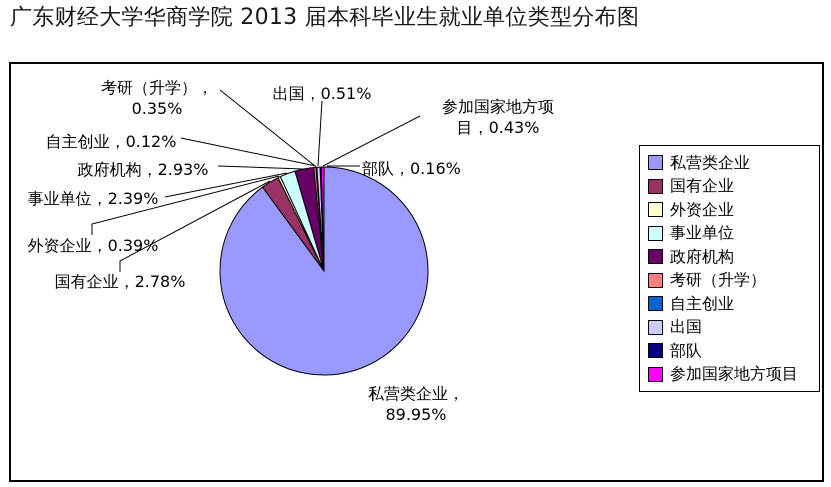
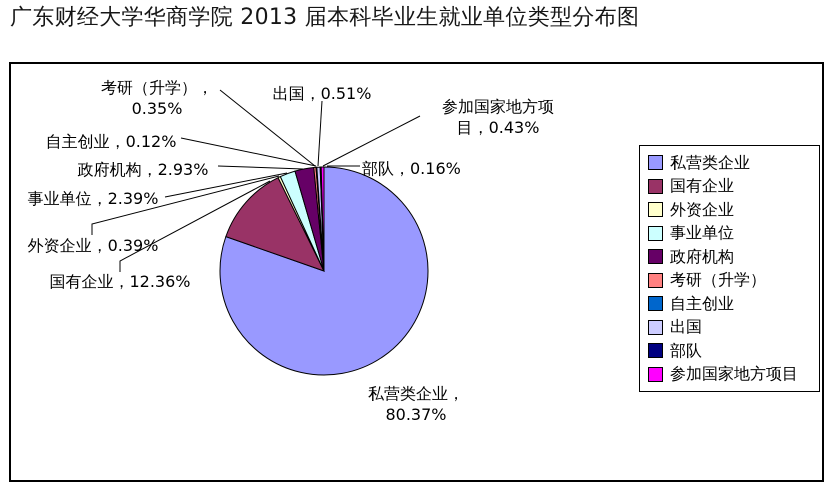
私营类企业: 89.95 -> 80.37
国有企业: 2.78 -> 12.36
